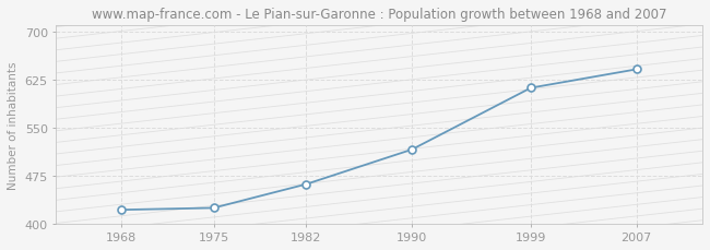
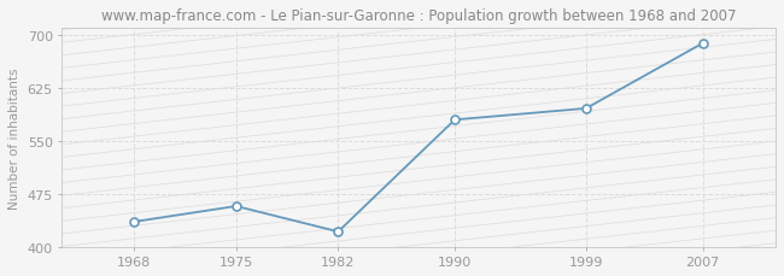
1968: 422 -> 436
1975: 425 -> 458
1982: 462 -> 422
1990: 516 -> 580
1999: 612 -> 596
2007: 641 -> 688
